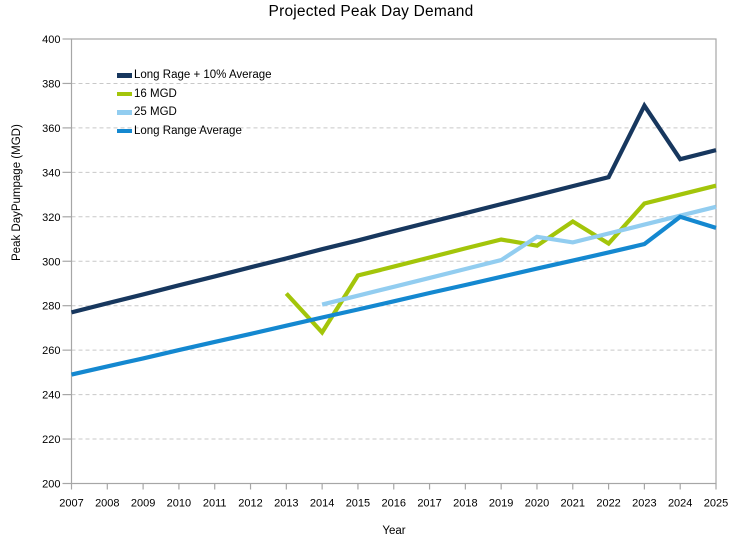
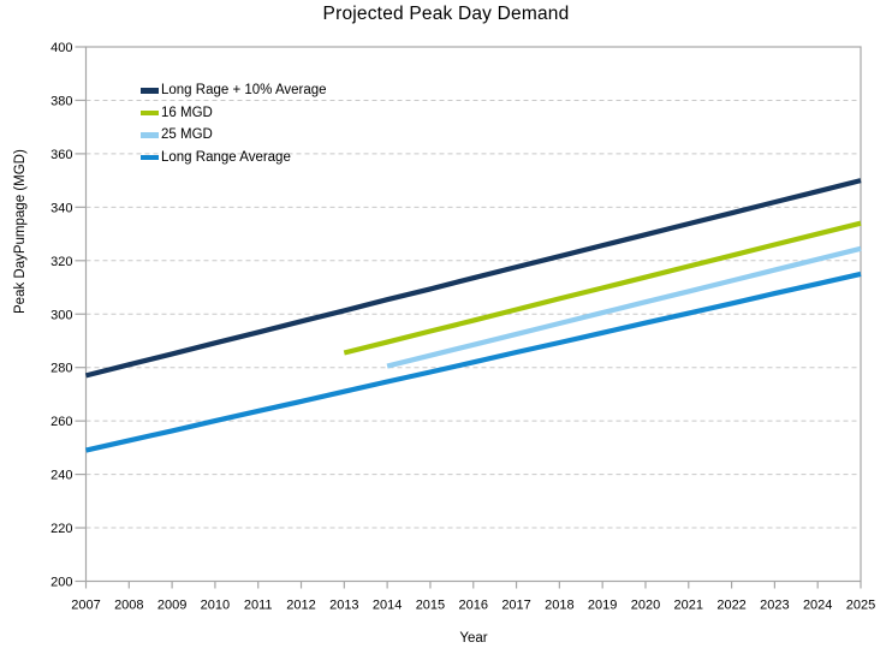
16 MGD/2014: 268 -> 290
16 MGD/2020: 307 -> 314
25 MGD/2020: 311 -> 304
16 MGD/2022: 308 -> 322
Long Rage + 10% Average/2023: 370 -> 342
Long Range Average/2024: 320 -> 311
